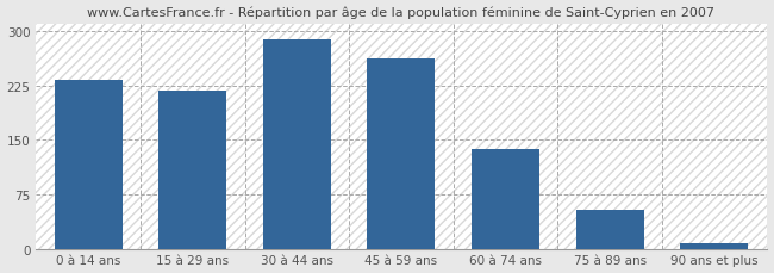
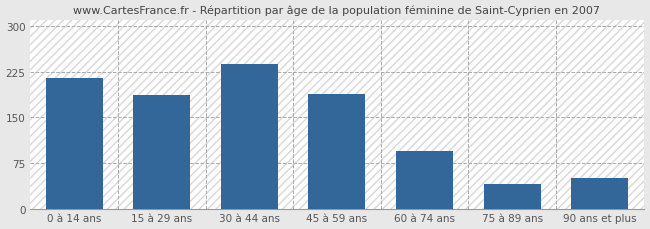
0 à 14 ans: 233 -> 214
15 à 29 ans: 218 -> 186
30 à 44 ans: 288 -> 238
45 à 59 ans: 263 -> 188
60 à 74 ans: 138 -> 94
75 à 89 ans: 53 -> 40
90 ans et plus: 8 -> 50
